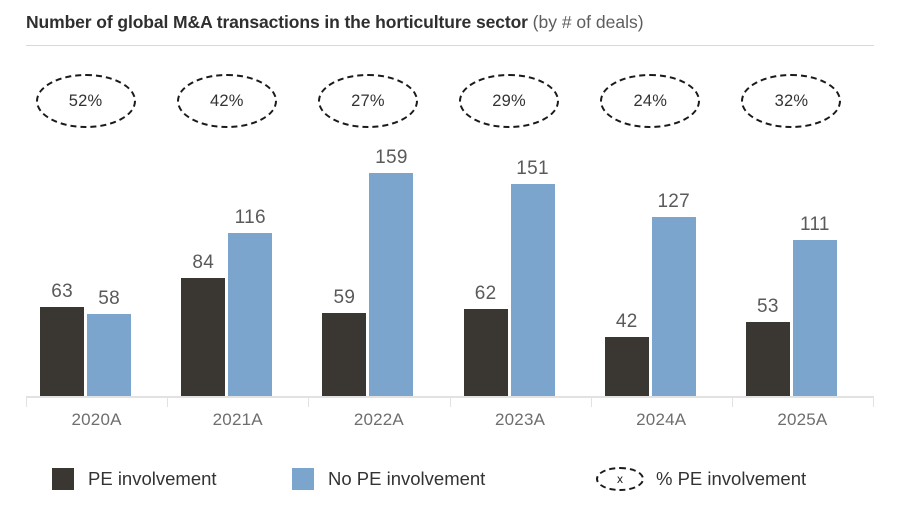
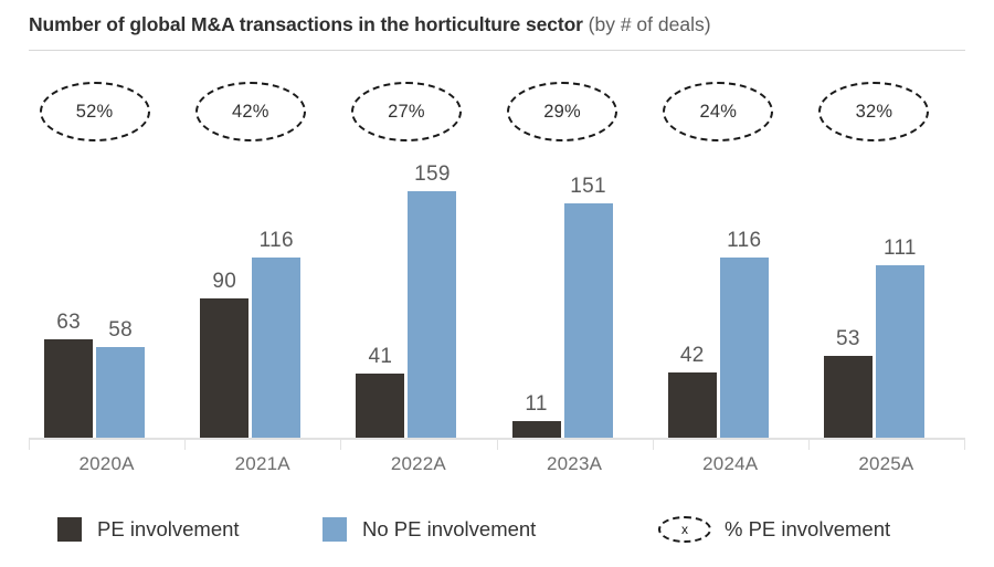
PE involvement/2021A: 84 -> 90
PE involvement/2022A: 59 -> 41
PE involvement/2023A: 62 -> 11
No PE involvement/2024A: 127 -> 116
